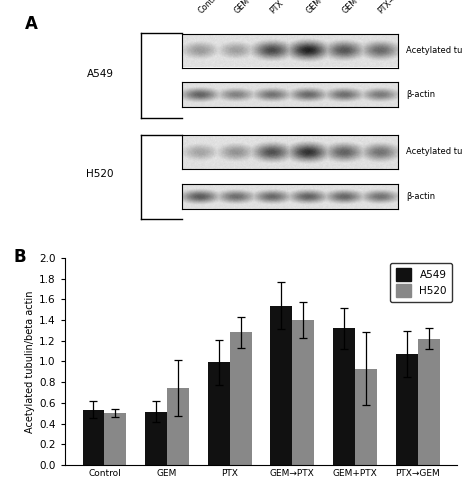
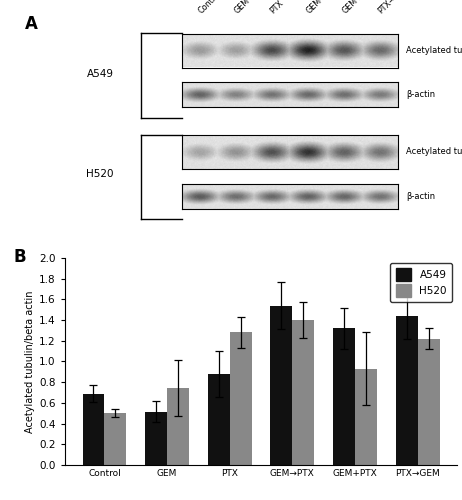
A549/Control: 0.54 -> 0.69
A549/PTX: 0.99 -> 0.88
A549/PTX→GEM: 1.07 -> 1.44
